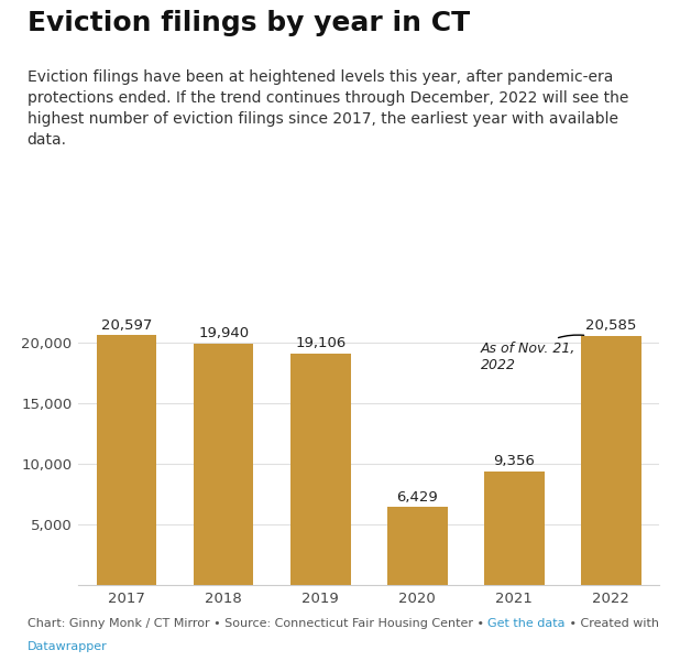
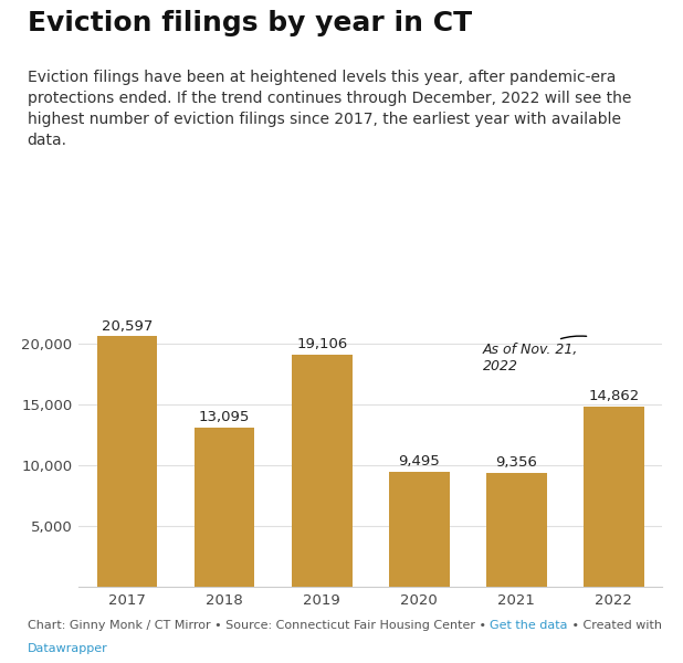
2018: 19,940 -> 13,095
2020: 6,429 -> 9,495
2022: 20,585 -> 14,862
